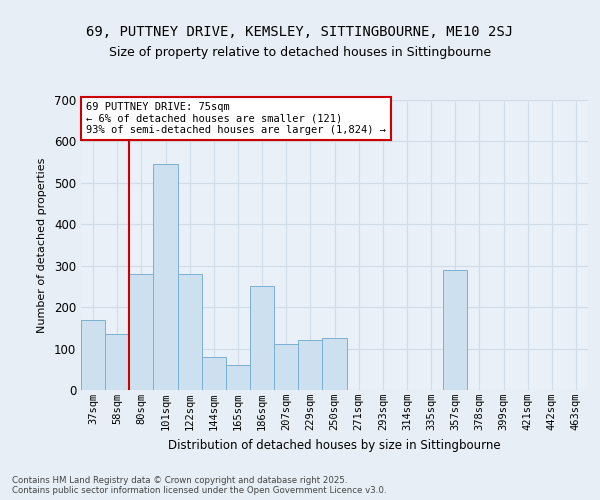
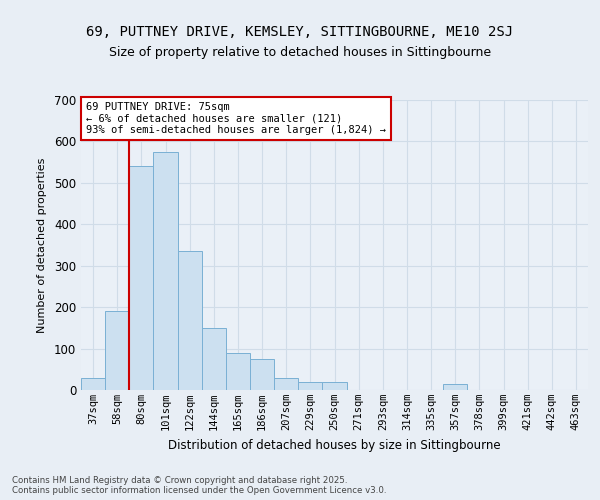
37sqm: 170 -> 30
58sqm: 135 -> 190
80sqm: 280 -> 540
101sqm: 545 -> 575
122sqm: 280 -> 335
144sqm: 80 -> 150
165sqm: 60 -> 90
186sqm: 250 -> 75
207sqm: 110 -> 30
229sqm: 120 -> 20
250sqm: 125 -> 20
357sqm: 290 -> 15
